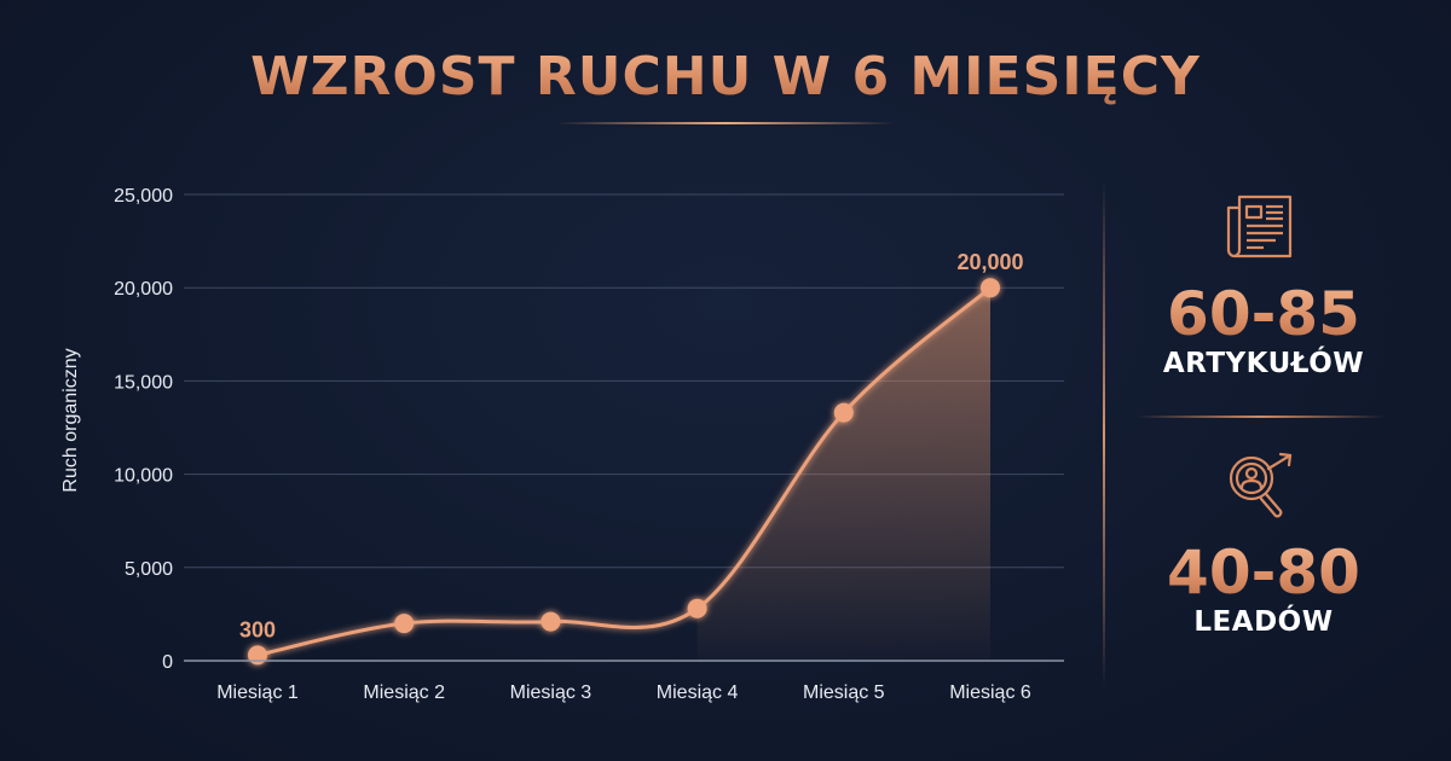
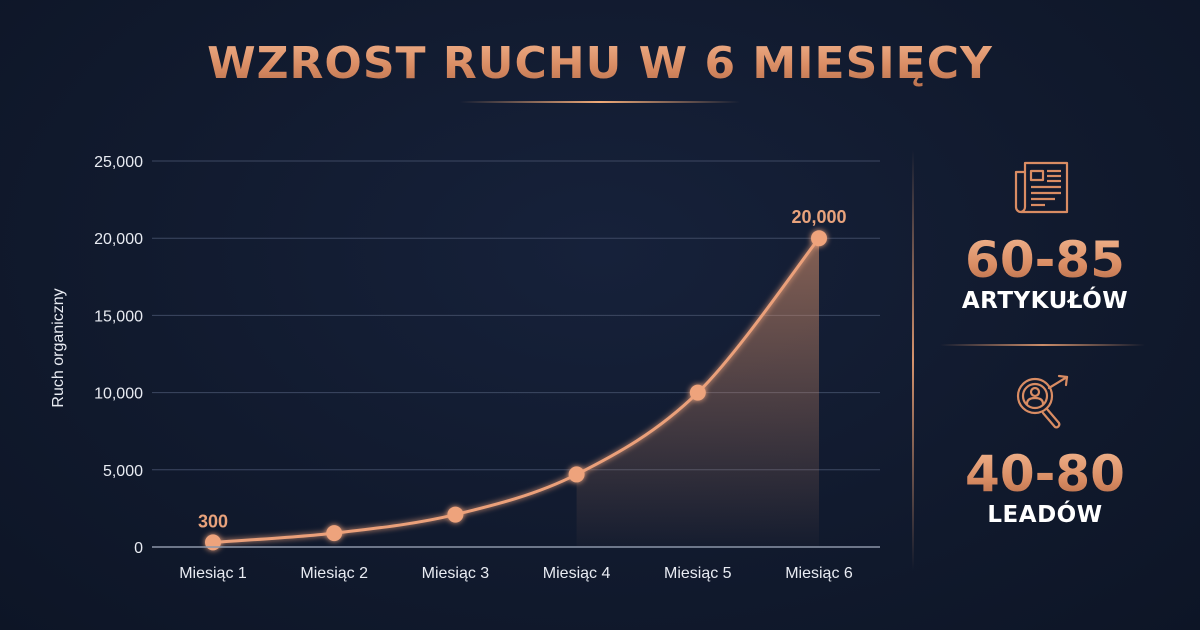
Miesiąc 2: 2000 -> 900
Miesiąc 4: 2800 -> 4700
Miesiąc 5: 13300 -> 10000
